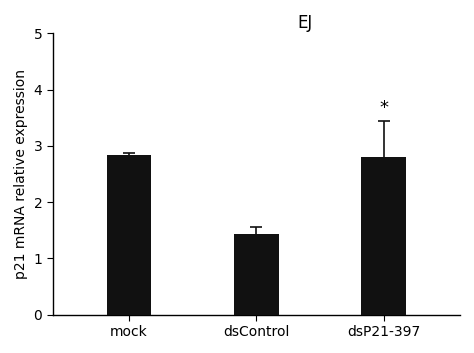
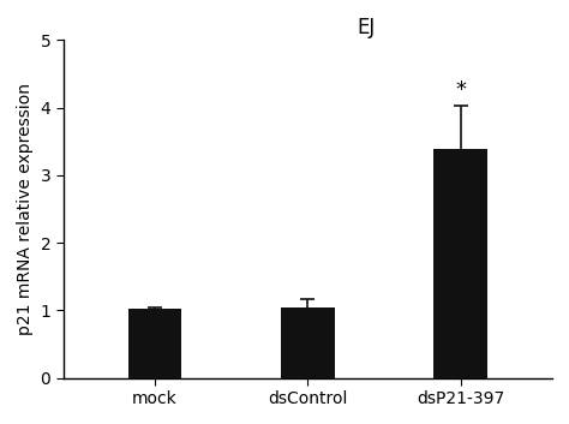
mock: 2.84 -> 1.02
dsControl: 1.44 -> 1.05
dsP21-397: 2.80 -> 3.38
